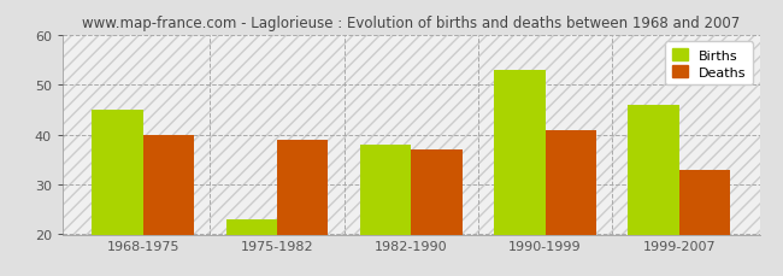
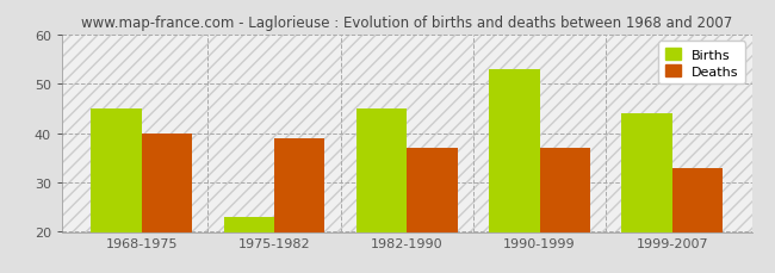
Births/1982-1990: 38 -> 45
Deaths/1990-1999: 41 -> 37
Births/1999-2007: 46 -> 44
